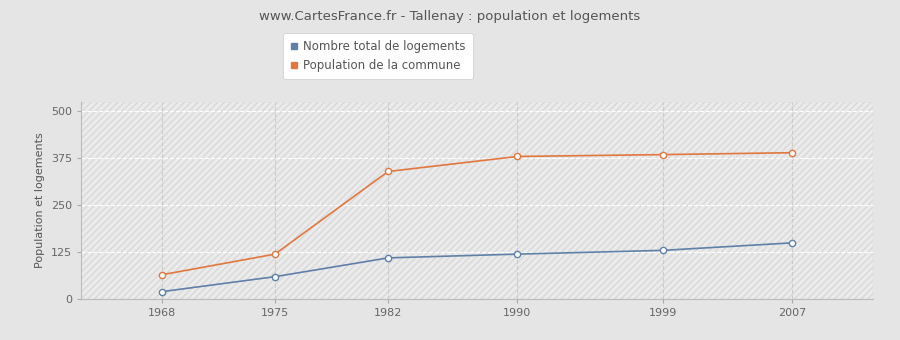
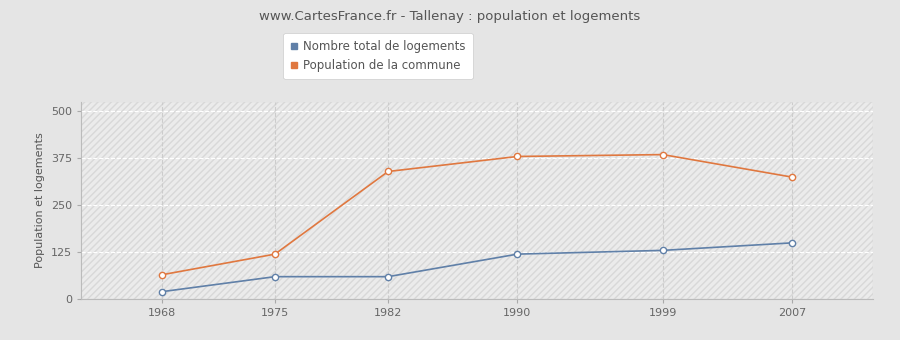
Nombre total de logements/1982: 110 -> 60
Population de la commune/2007: 390 -> 325
